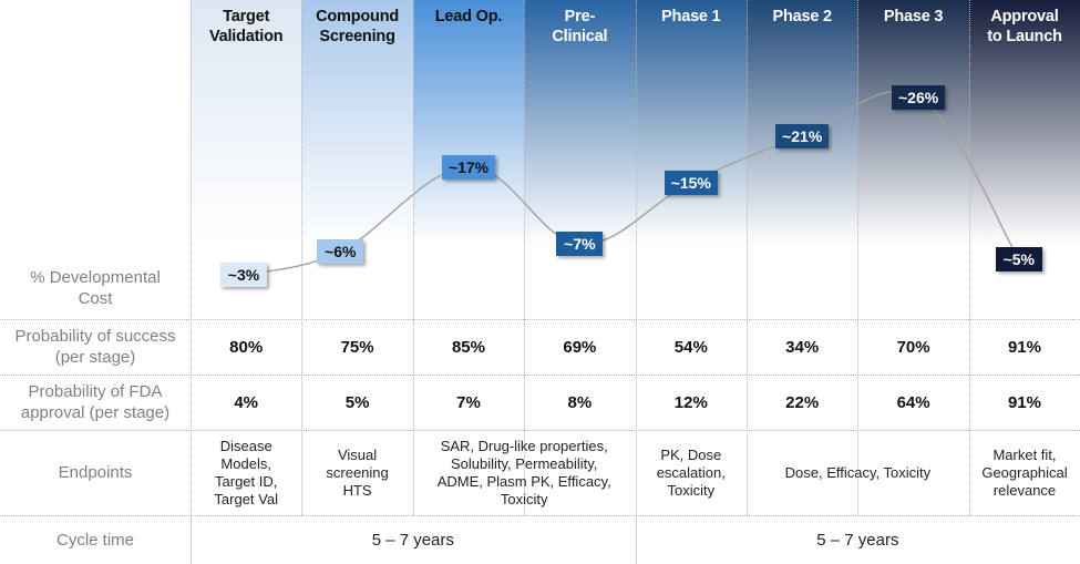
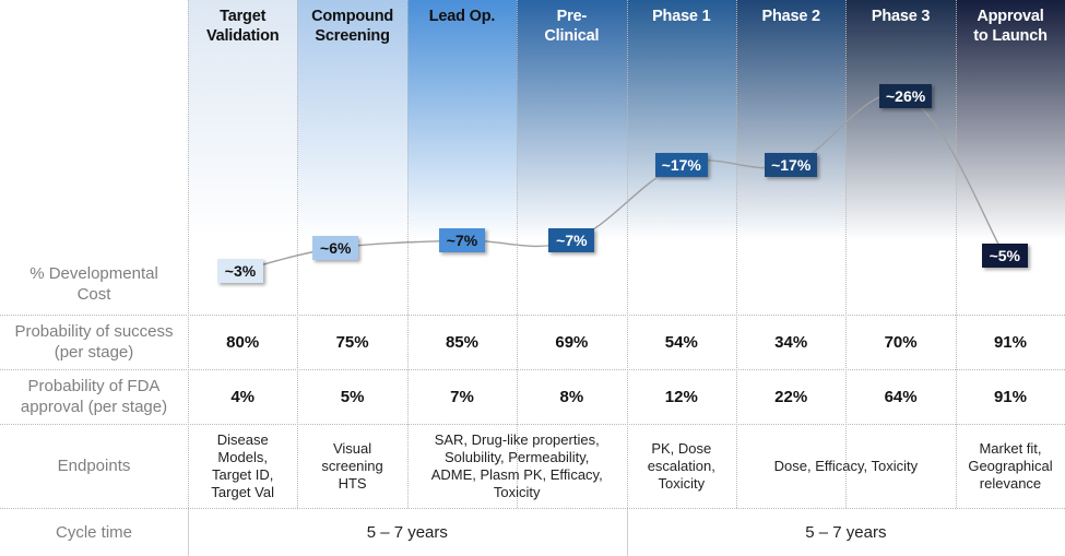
Lead Op.: 17 -> 7
Phase 1: 15 -> 17
Phase 2: 21 -> 17
